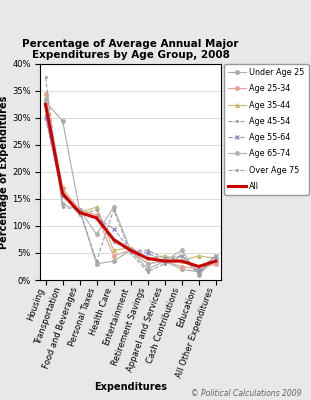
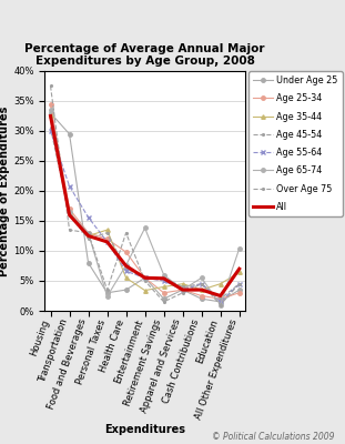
Age 55-64/Transportation: 15.5% -> 20.8%
Age 65-74/Transportation: 14.0% -> 16.4%
Under Age 25/Food and Beverages: 13.0% -> 8.0%
Age 55-64/Food and Beverages: 12.5% -> 15.6%
Age 65-74/Personal Taxes: 8.5% -> 2.4%
Age 25-34/Health Care: 4.5% -> 9.8%
Age 55-64/Health Care: 9.5% -> 6.6%
Age 65-74/Health Care: 13.5% -> 7.6%
Age 35-44/Entertainment: 6.0% -> 3.4%
Age 65-74/Entertainment: 5.5% -> 13.8%
Age 65-74/Retirement Savings: 3.0% -> 6.0%
All/Retirement Savings: 4.0% -> 5.4%
Age 35-44/All Other Expenditures: 4.0% -> 6.4%
Age 65-74/All Other Expenditures: 4.0% -> 10.4%
All/All Other Expenditures: 3.5% -> 7.0%
